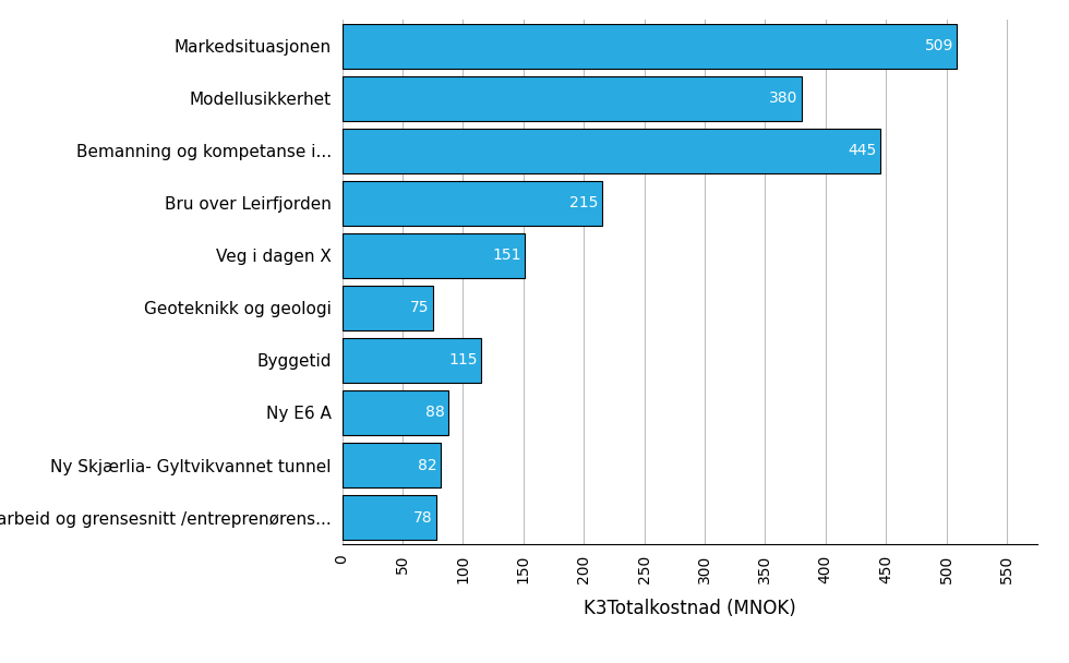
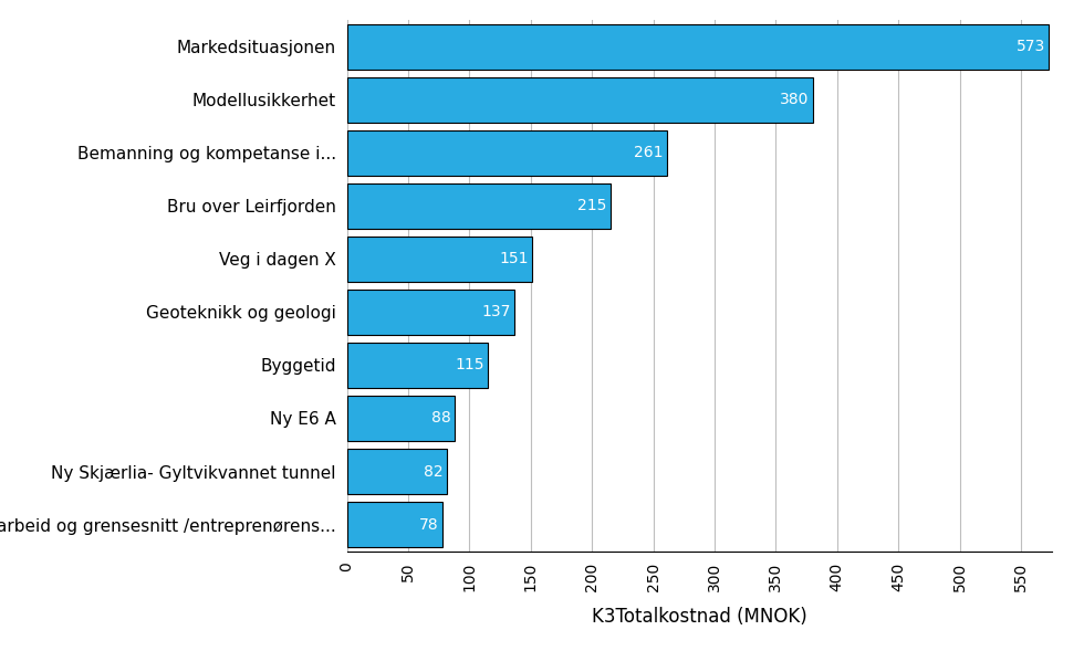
Markedsituasjonen: 509 -> 573
Bemanning og kompetanse i...: 445 -> 261
Geoteknikk og geologi: 75 -> 137
